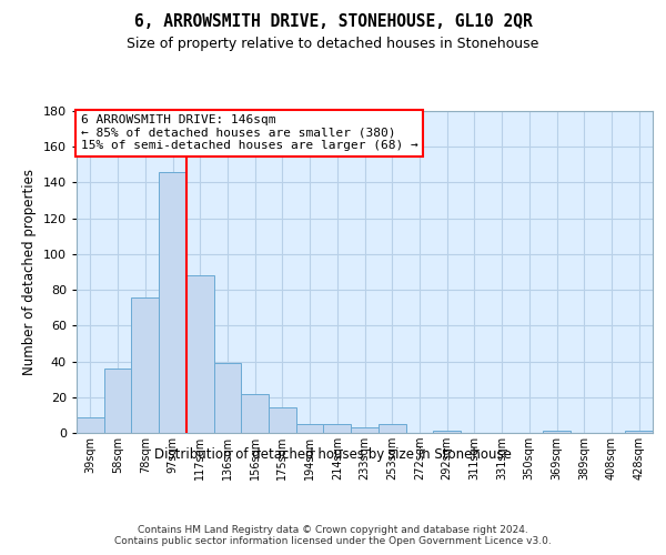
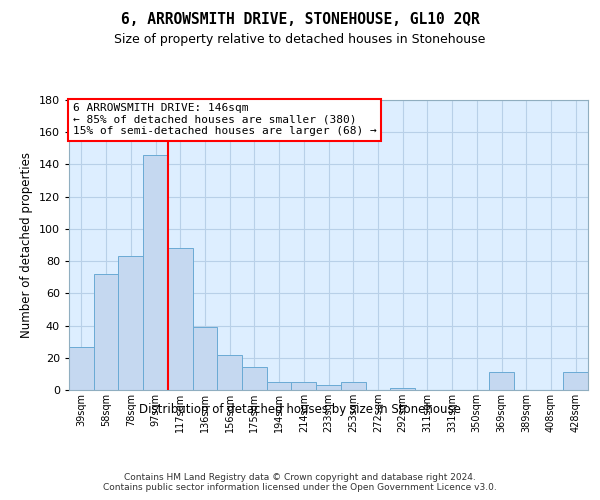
39sqm: 9 -> 27
58sqm: 36 -> 72
78sqm: 76 -> 83
369sqm: 1 -> 11
428sqm: 1 -> 11
